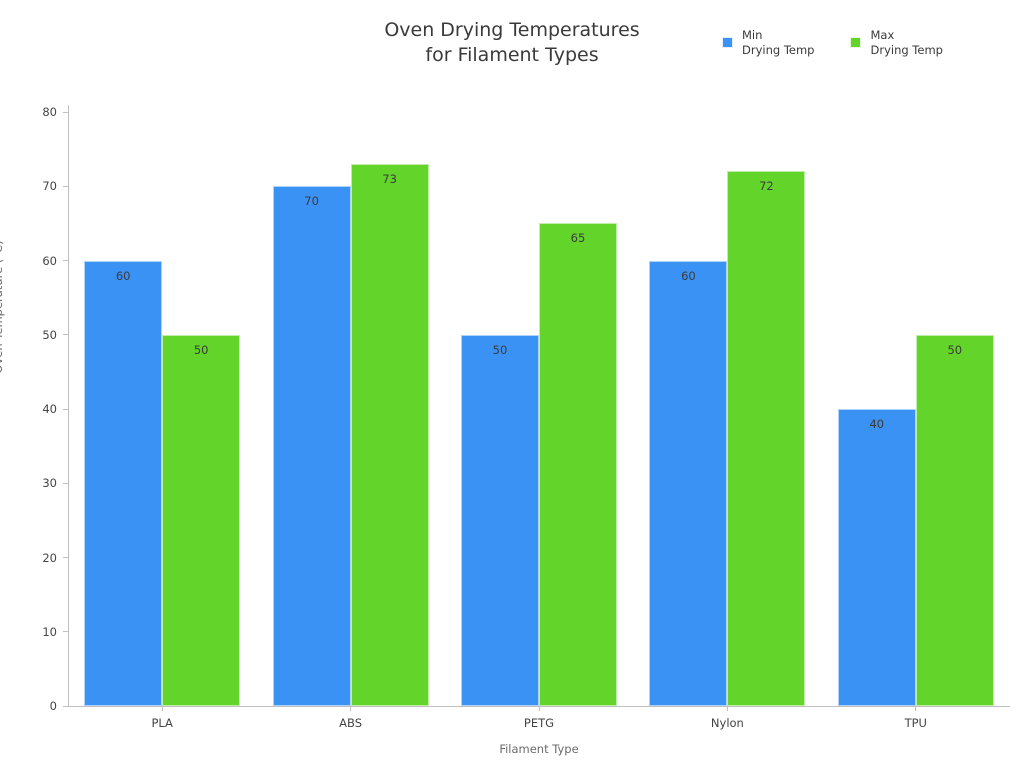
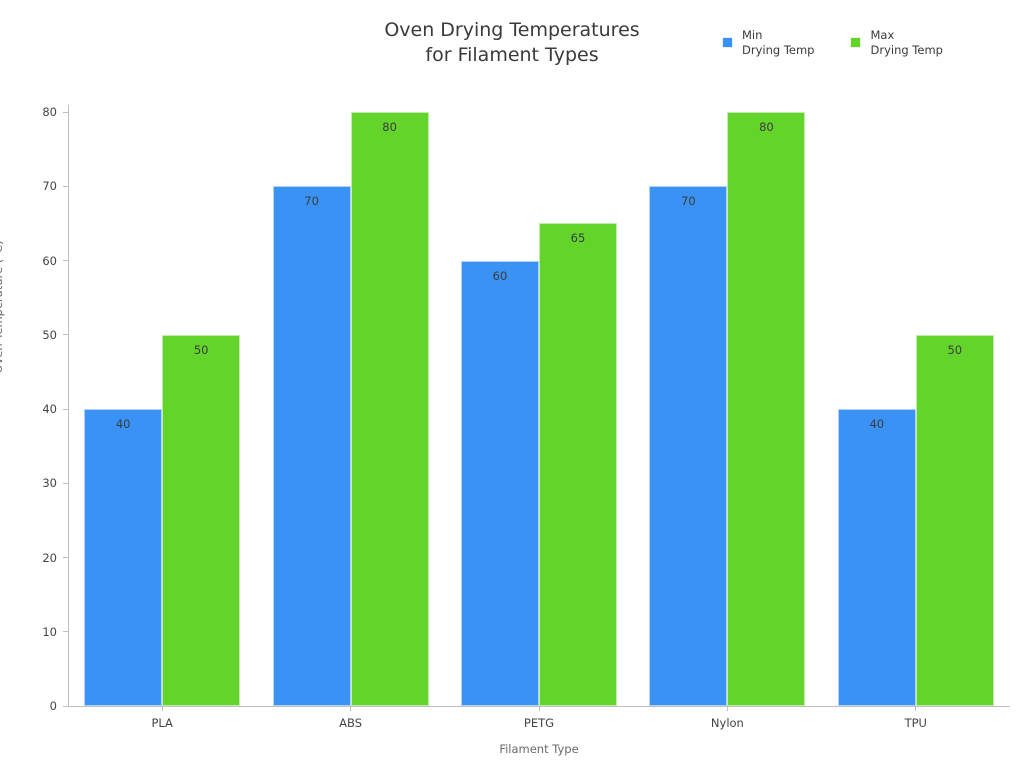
Min Drying Temp/PLA: 60 -> 40
Max Drying Temp/ABS: 73 -> 80
Min Drying Temp/PETG: 50 -> 60
Min Drying Temp/Nylon: 60 -> 70
Max Drying Temp/Nylon: 72 -> 80
